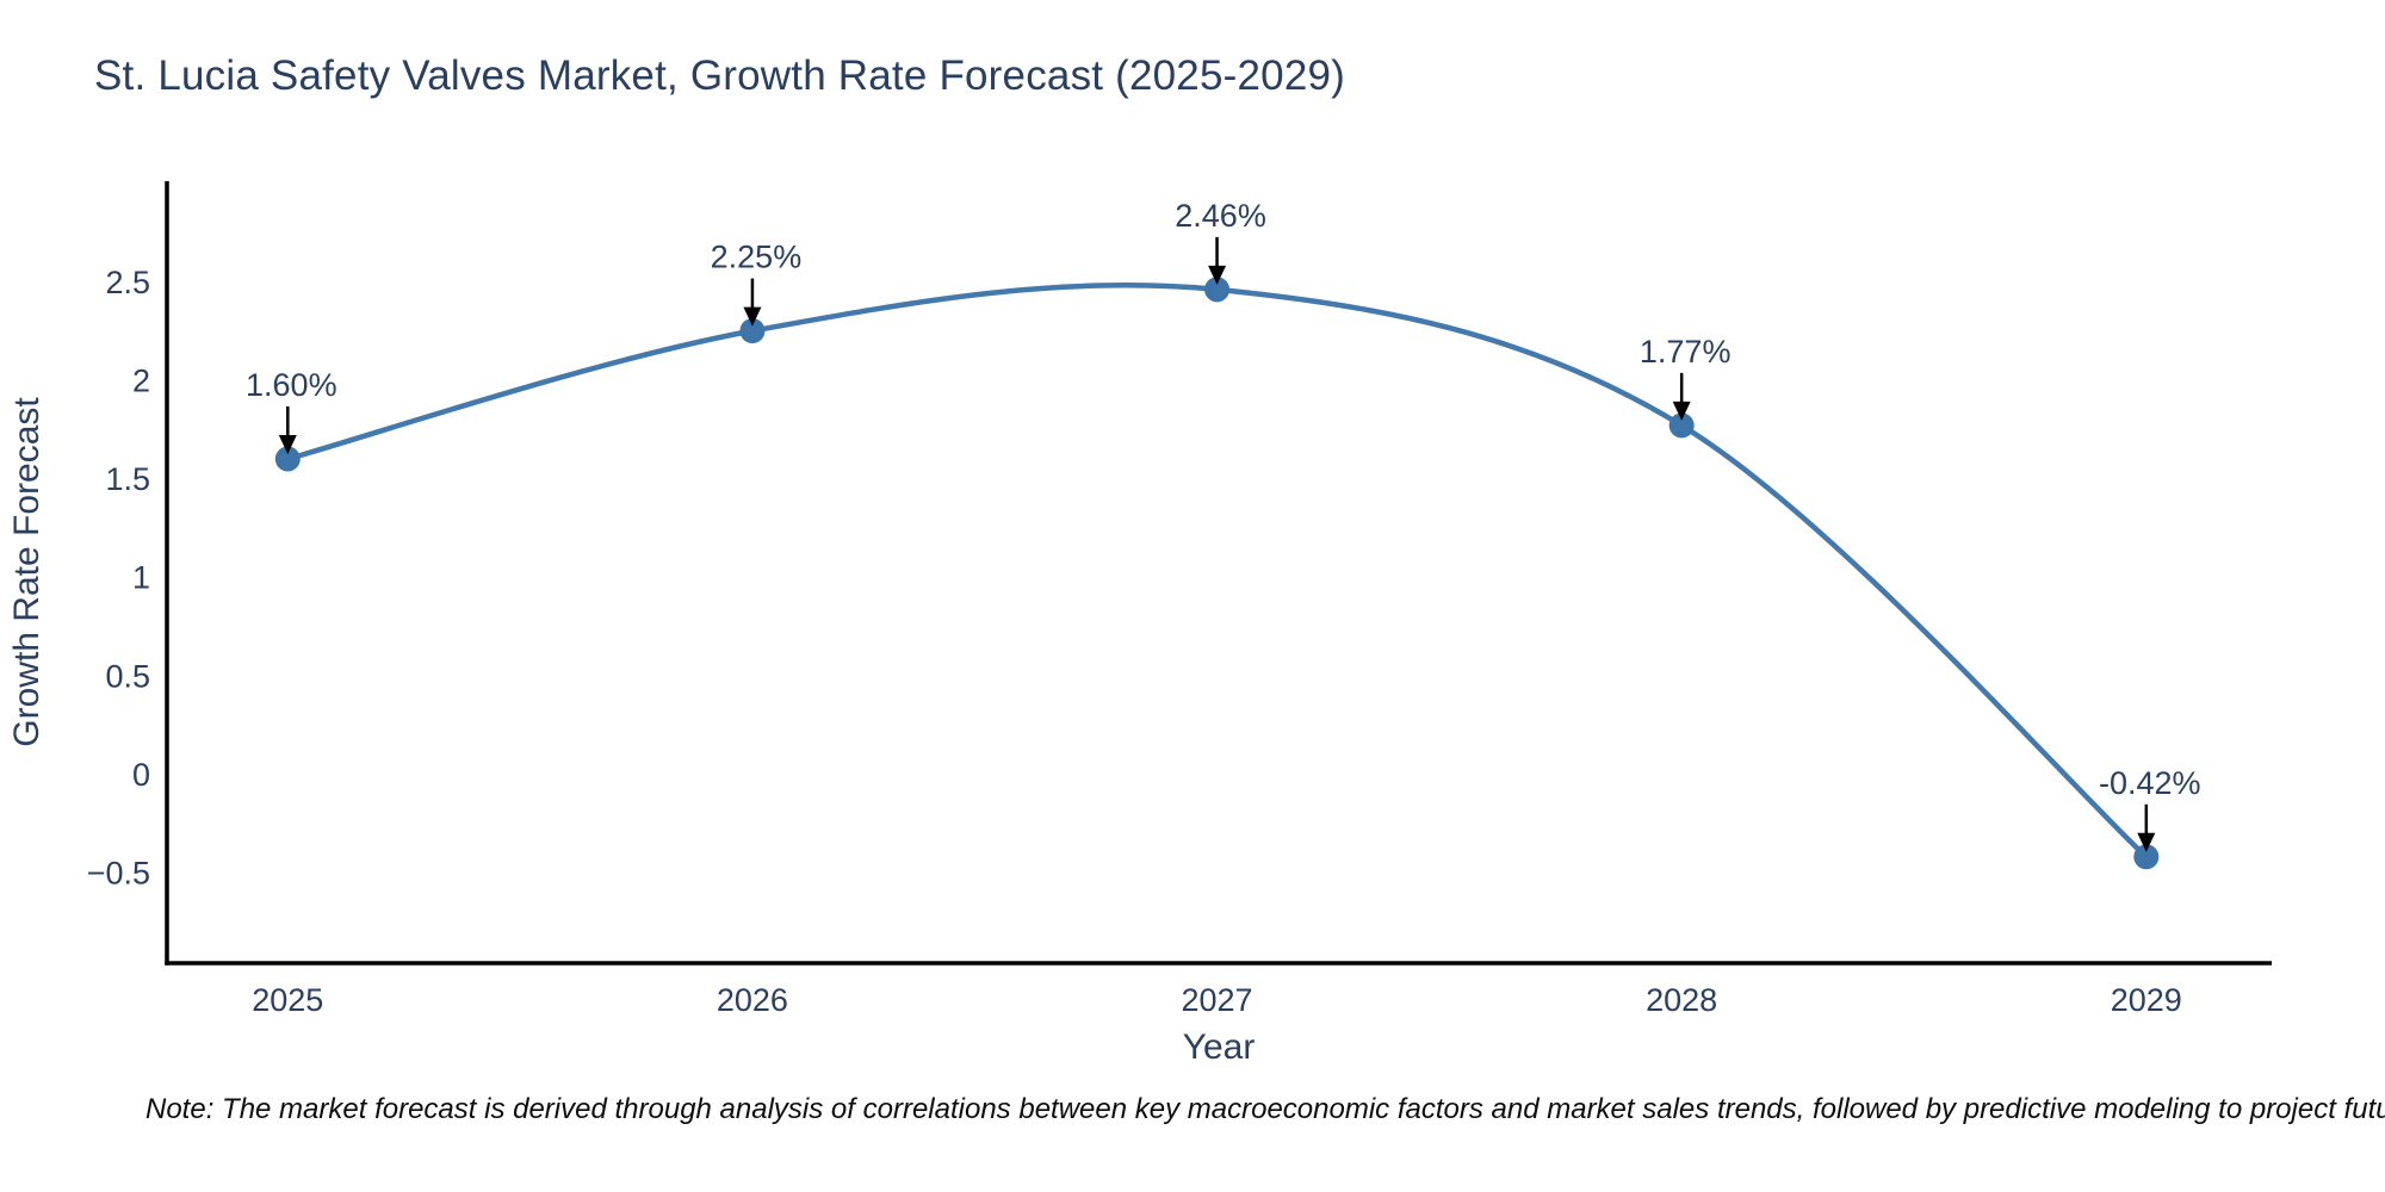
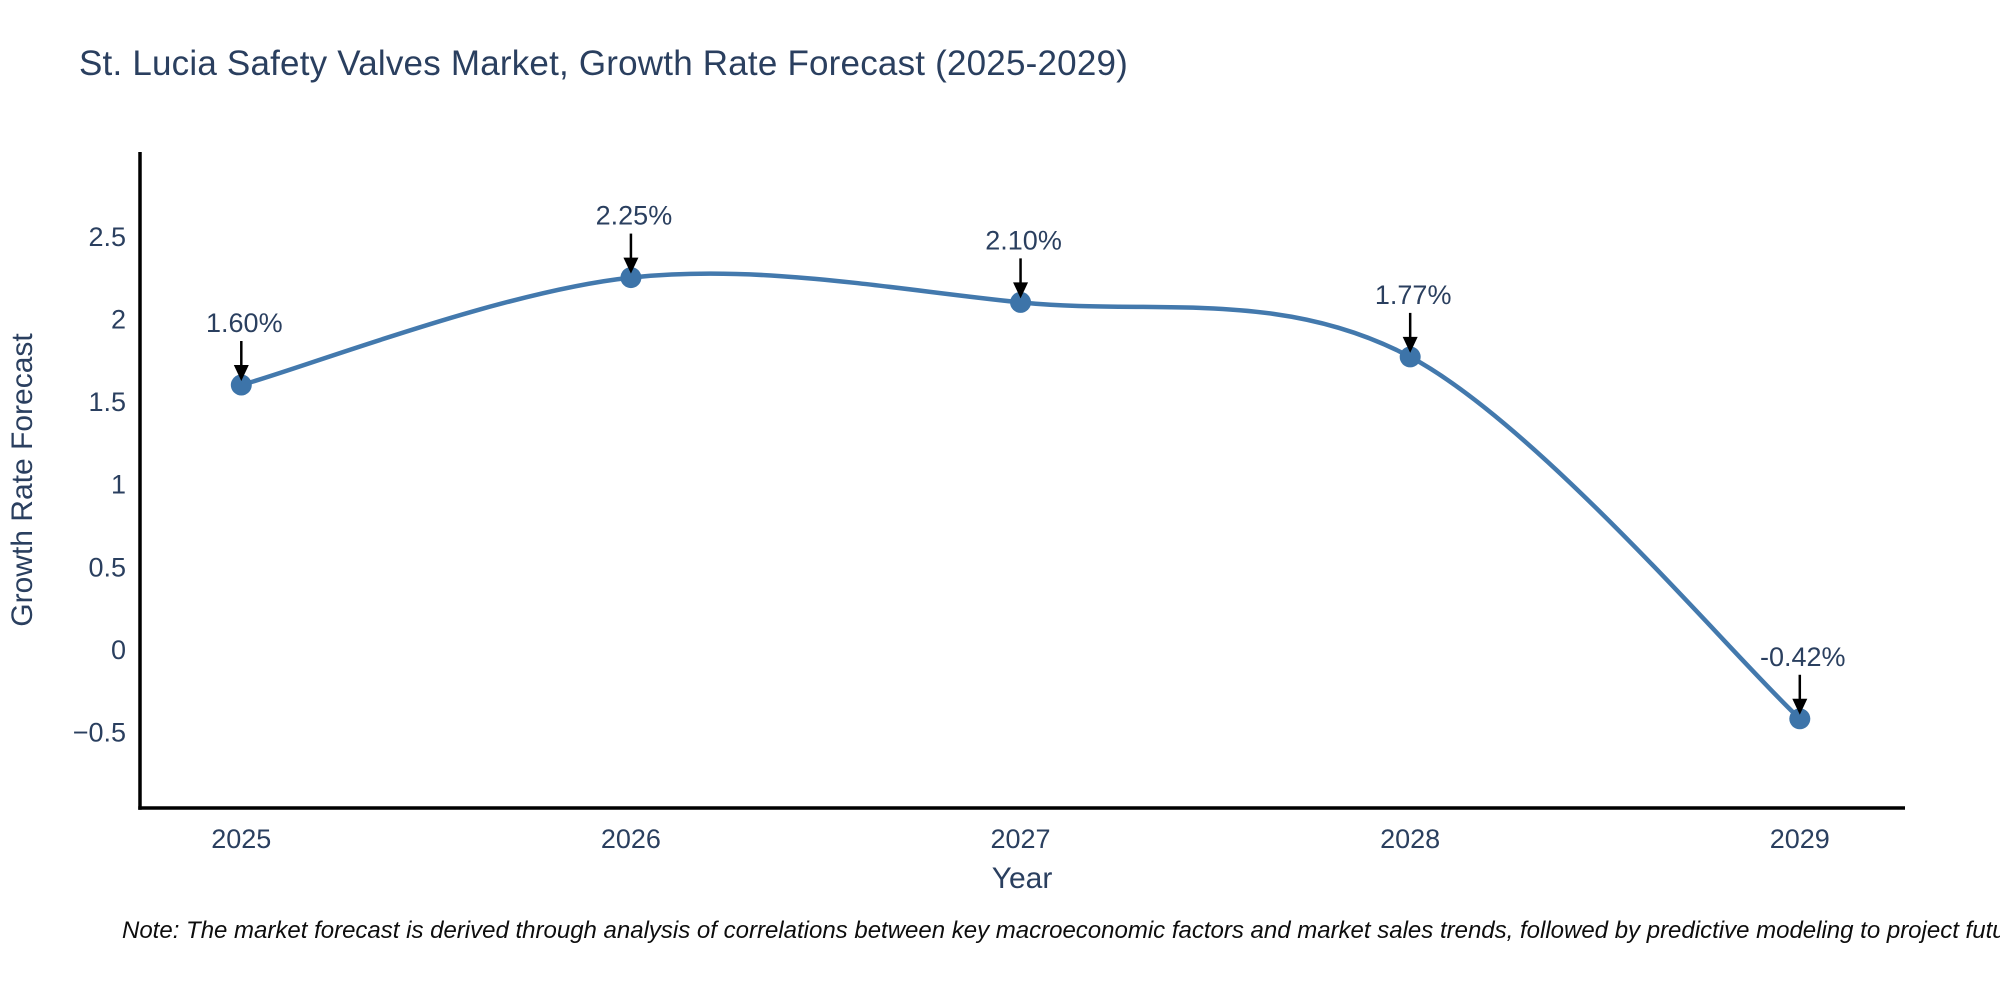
2027: 2.46% -> 2.10%
